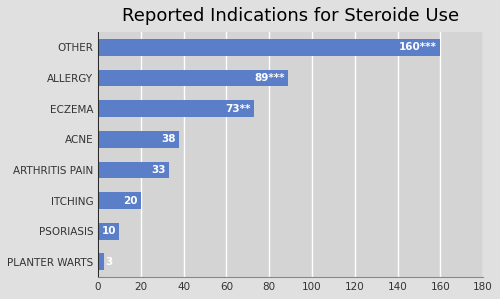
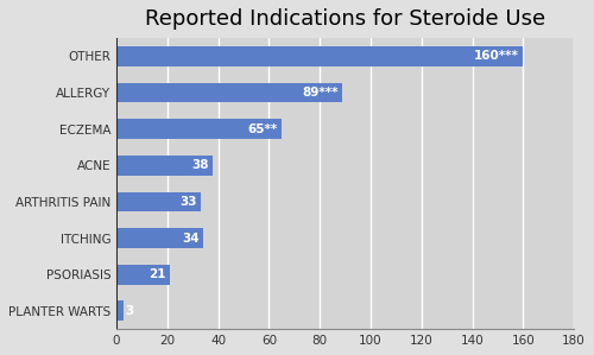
ECZEMA: 73** -> 65**
ITCHING: 20 -> 34
PSORIASIS: 10 -> 21
